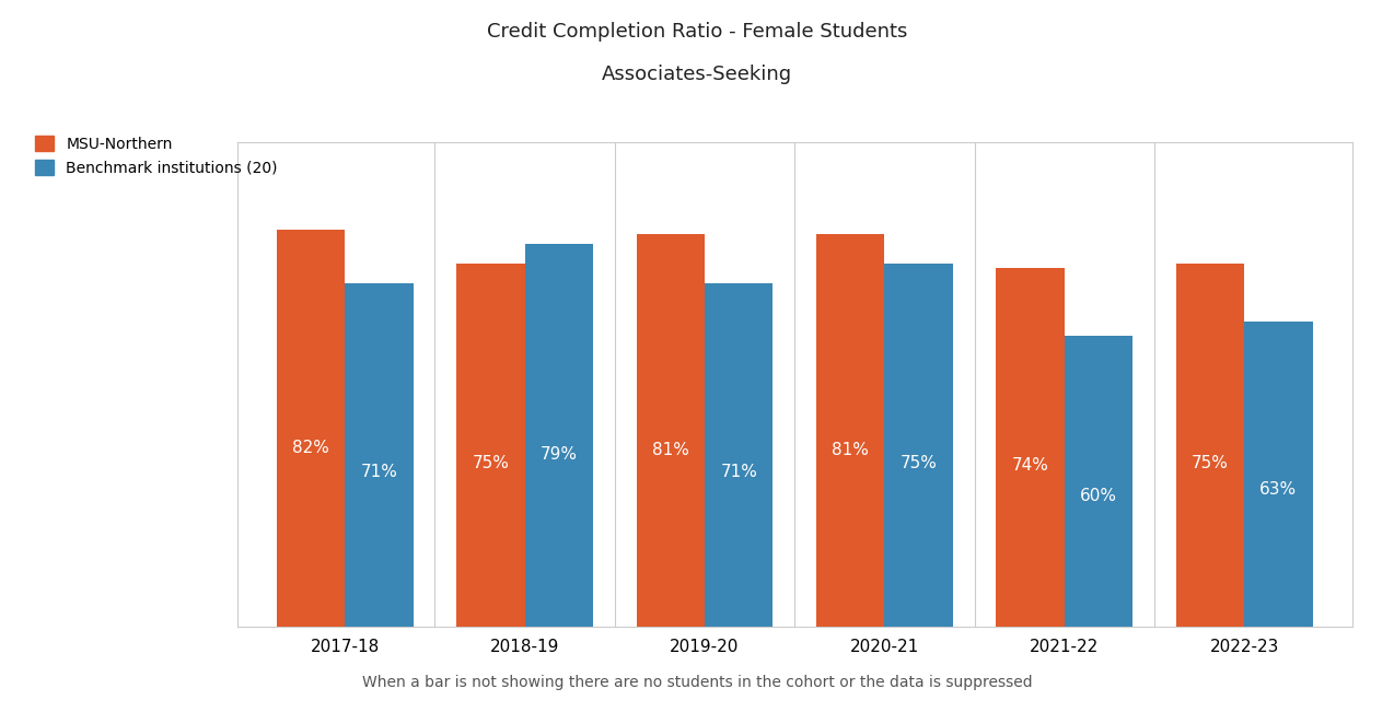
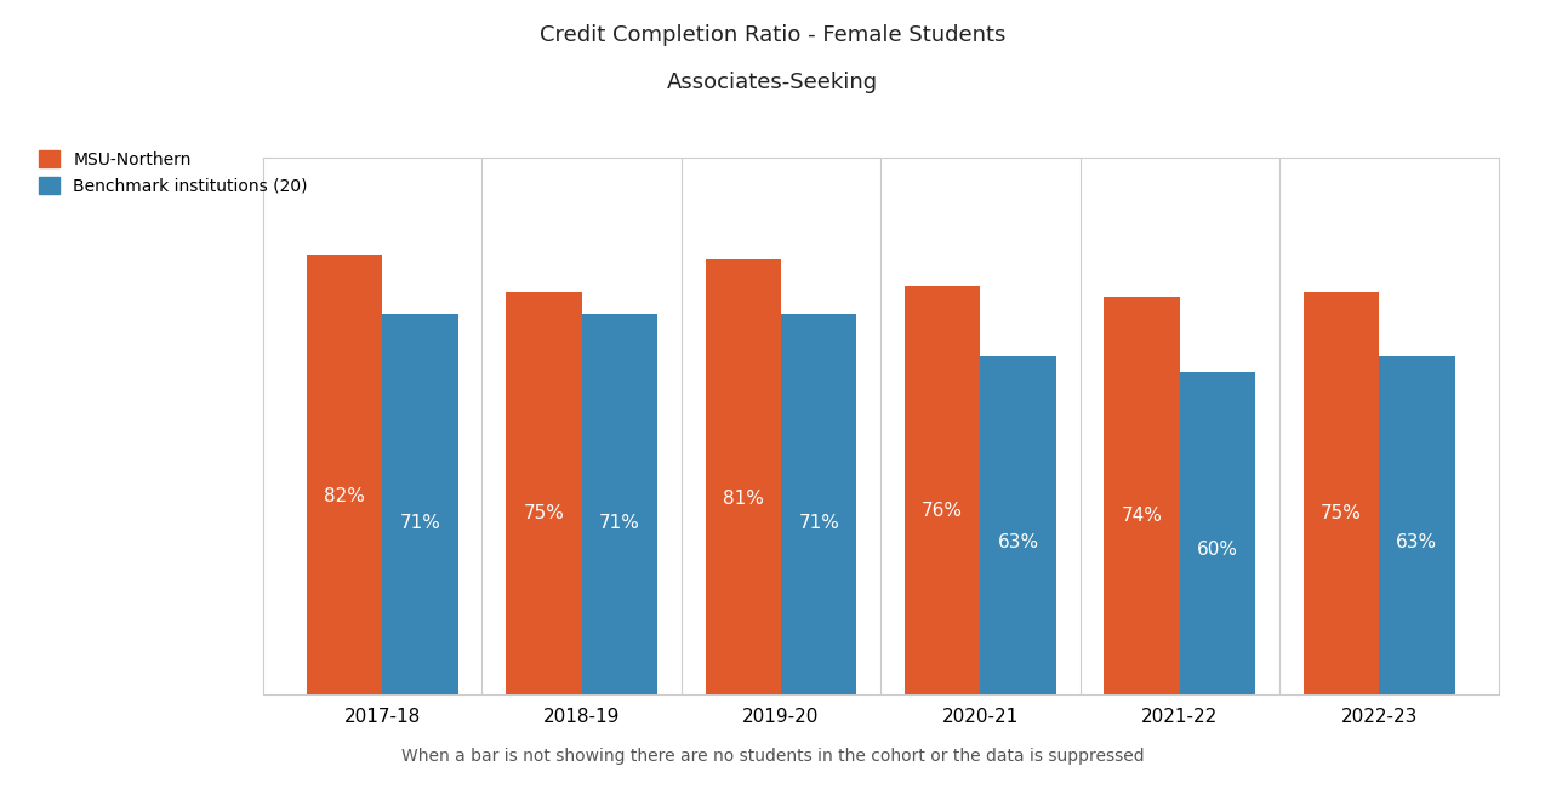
Benchmark institutions (20)/2018-19: 79% -> 71%
MSU-Northern/2020-21: 81% -> 76%
Benchmark institutions (20)/2020-21: 75% -> 63%
